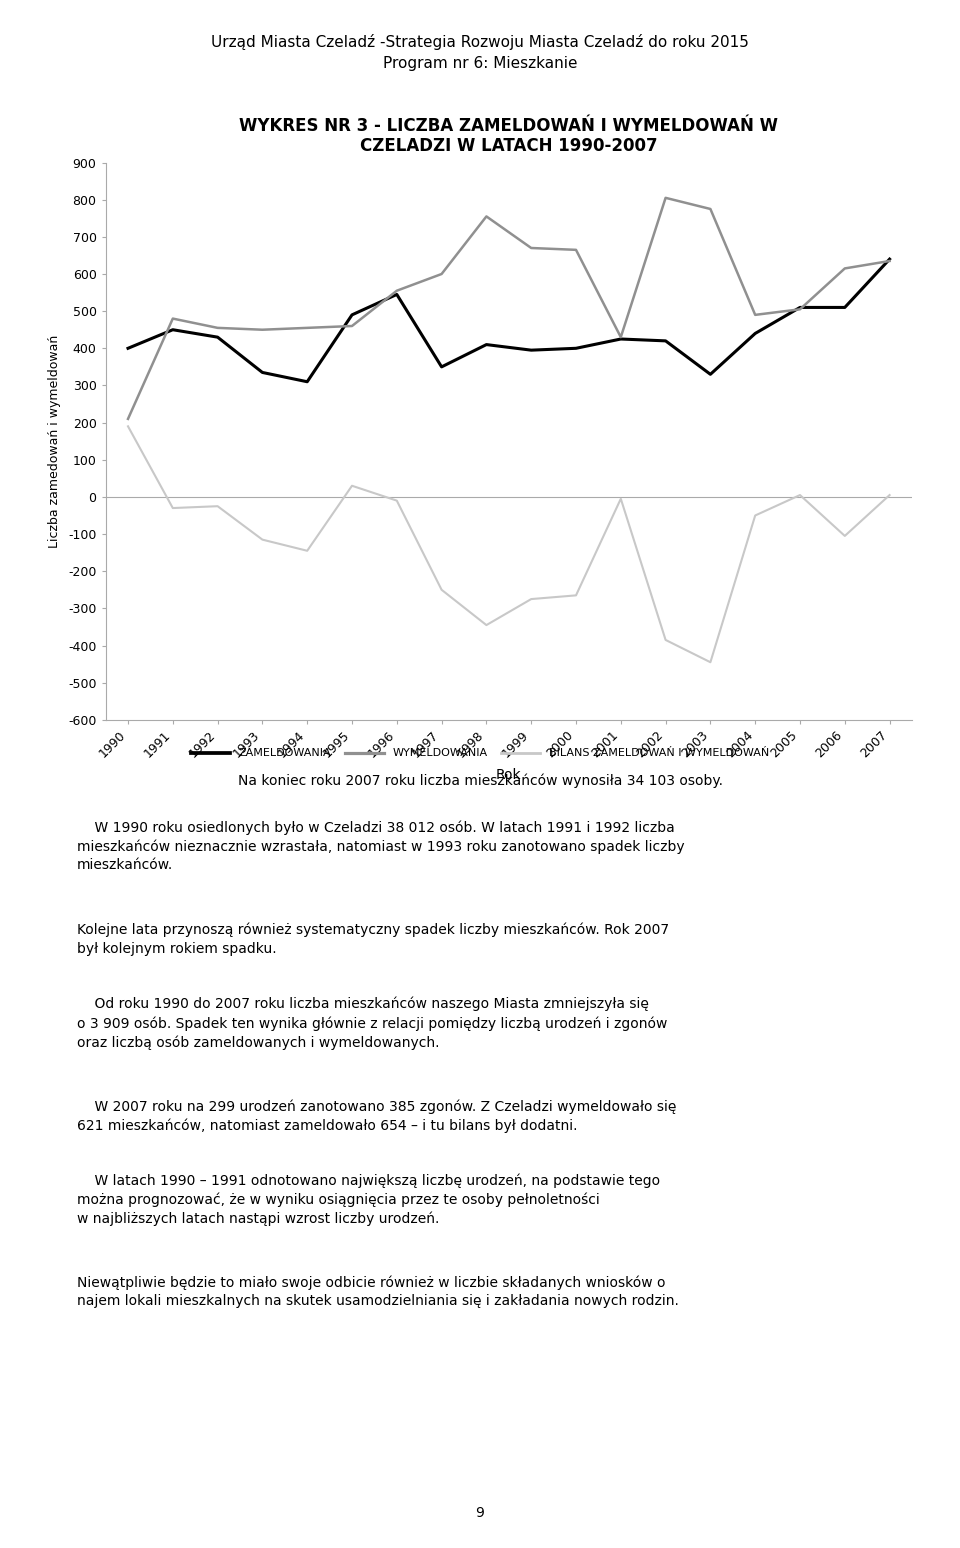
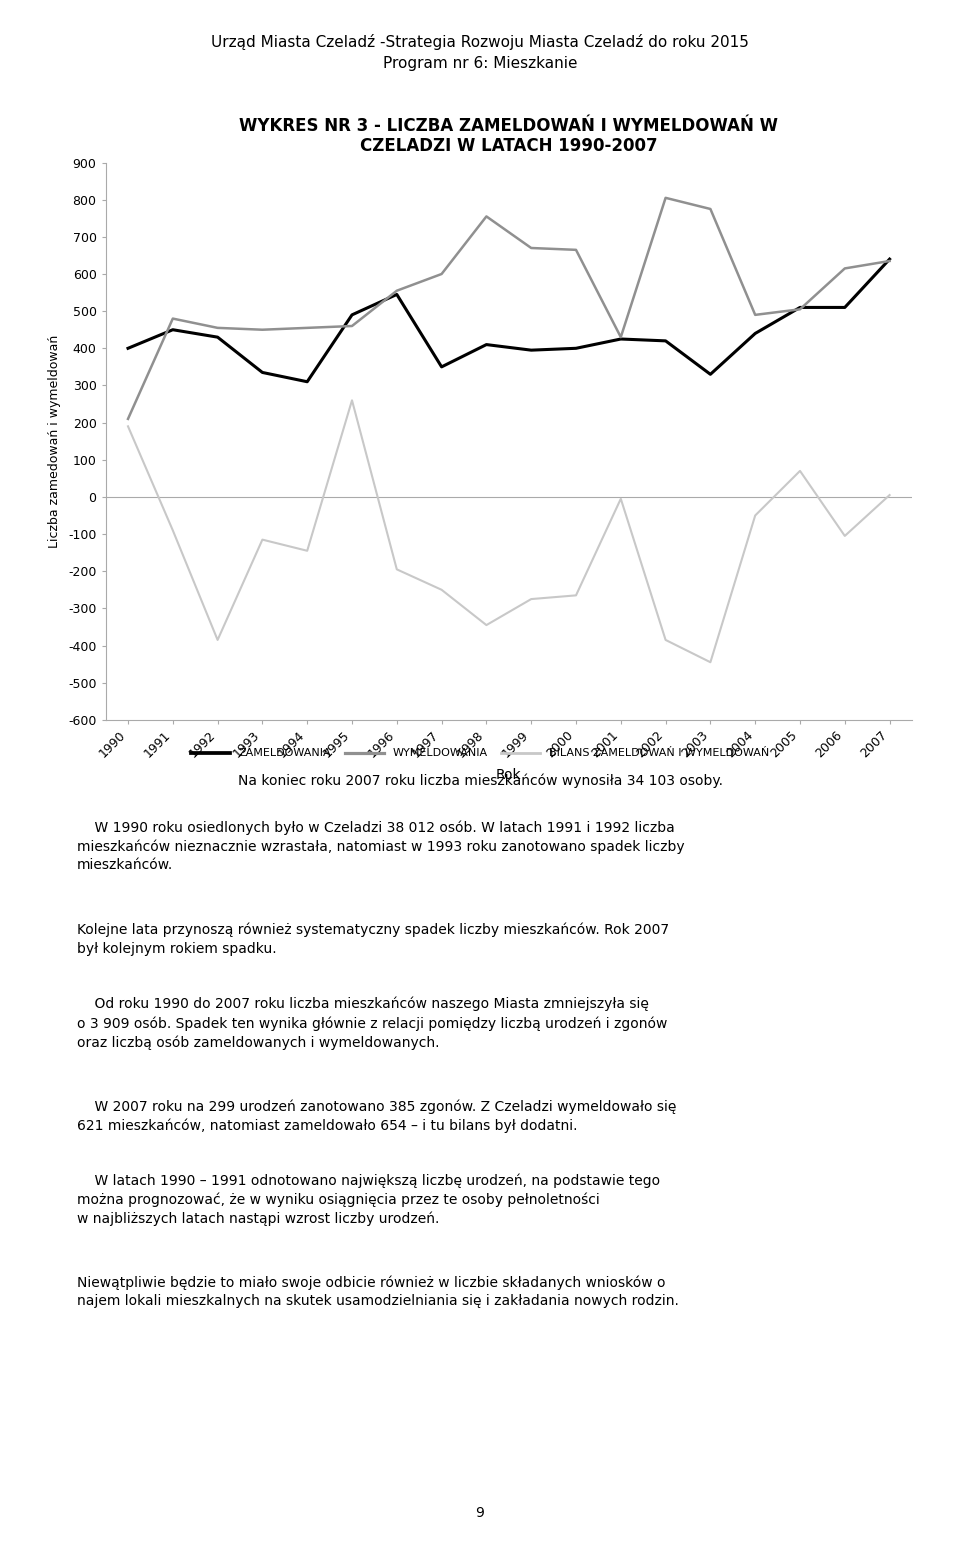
BILANS ZAMELDOWAŃ I WYMELDOWAŃ/1991: -30 -> -90
BILANS ZAMELDOWAŃ I WYMELDOWAŃ/1992: -25 -> -385
BILANS ZAMELDOWAŃ I WYMELDOWAŃ/1995: 30 -> 260
BILANS ZAMELDOWAŃ I WYMELDOWAŃ/1996: -10 -> -195
BILANS ZAMELDOWAŃ I WYMELDOWAŃ/2005: 5 -> 70
